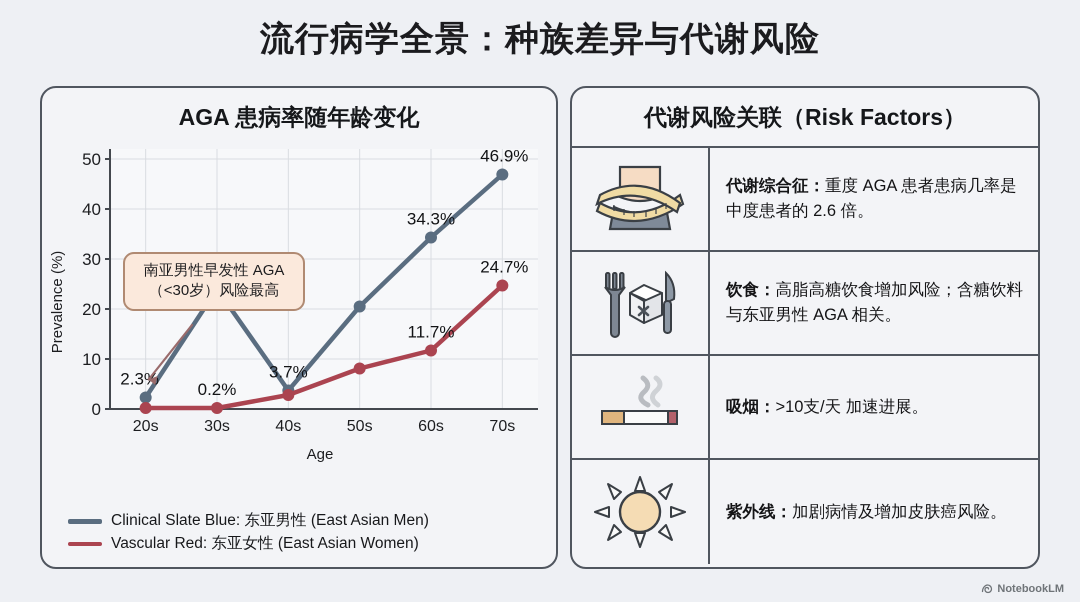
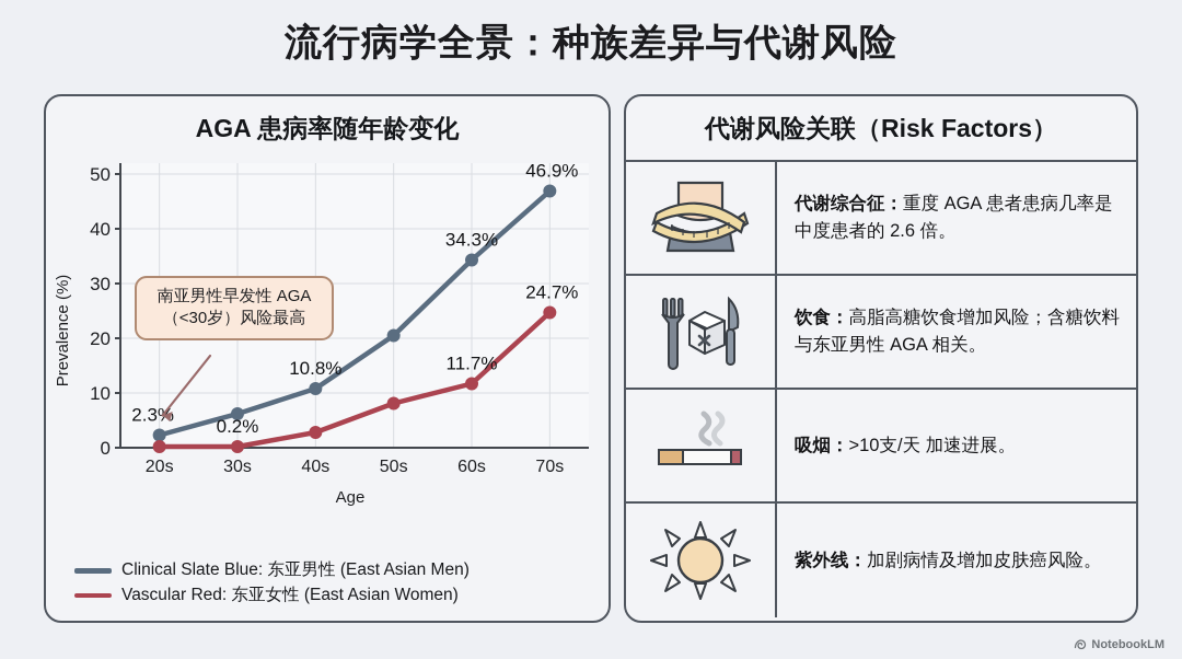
Clinical Slate Blue: 东亚男性 (East Asian Men)/30s: 24 -> 6
Clinical Slate Blue: 东亚男性 (East Asian Men)/40s: 3.7% -> 10.8%
